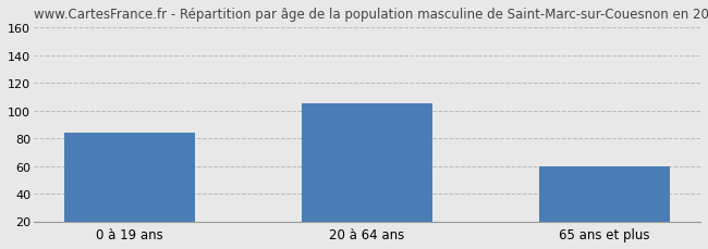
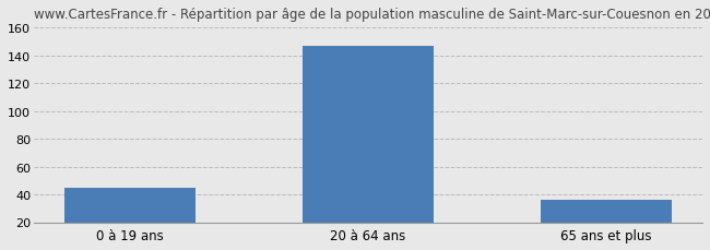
0 à 19 ans: 84 -> 45
20 à 64 ans: 105 -> 147
65 ans et plus: 60 -> 36
